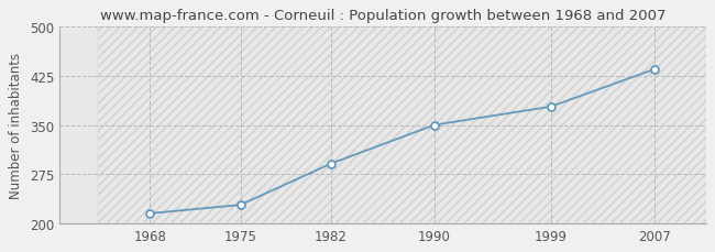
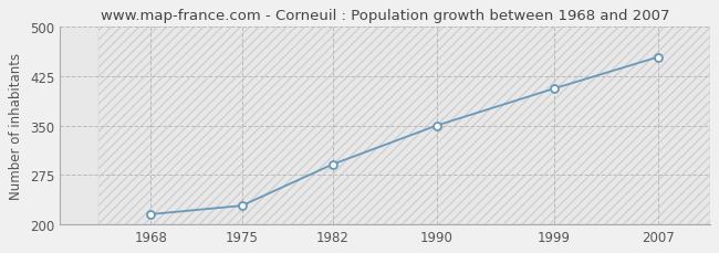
1999: 378 -> 406
2007: 435 -> 454
